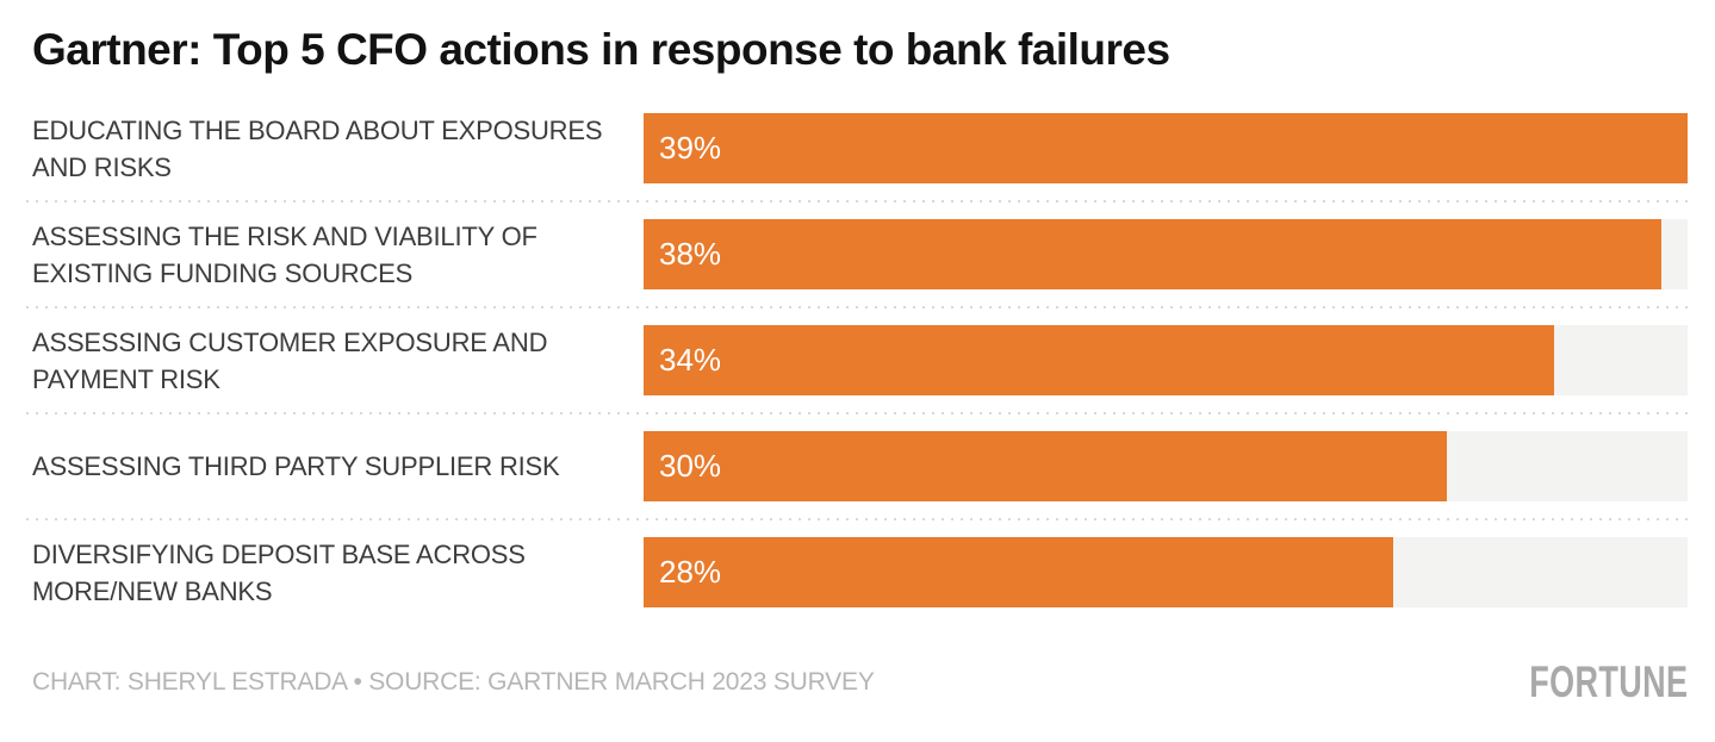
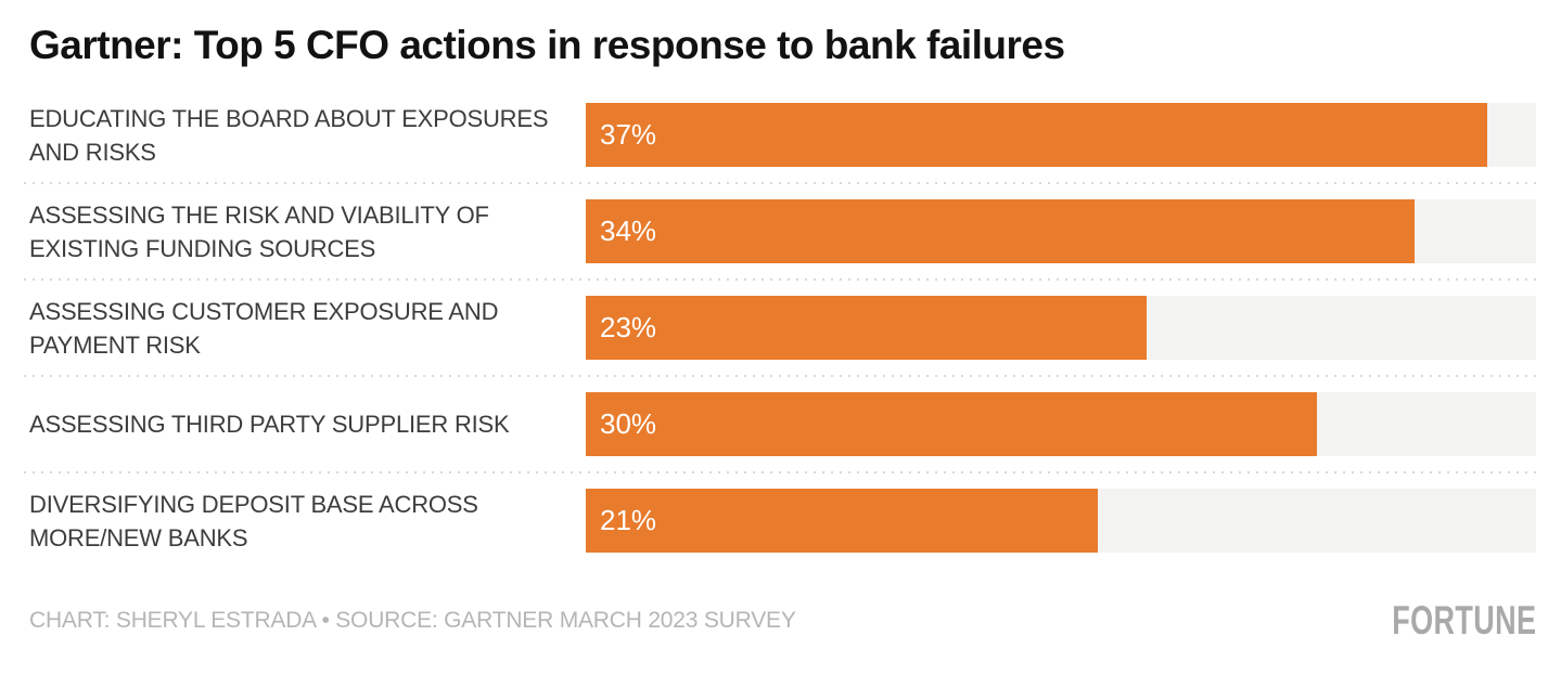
EDUCATING THE BOARD ABOUT EXPOSURES AND RISKS: 39% -> 37%
ASSESSING THE RISK AND VIABILITY OF EXISTING FUNDING SOURCES: 38% -> 34%
ASSESSING CUSTOMER EXPOSURE AND PAYMENT RISK: 34% -> 23%
DIVERSIFYING DEPOSIT BASE ACROSS MORE/NEW BANKS: 28% -> 21%
